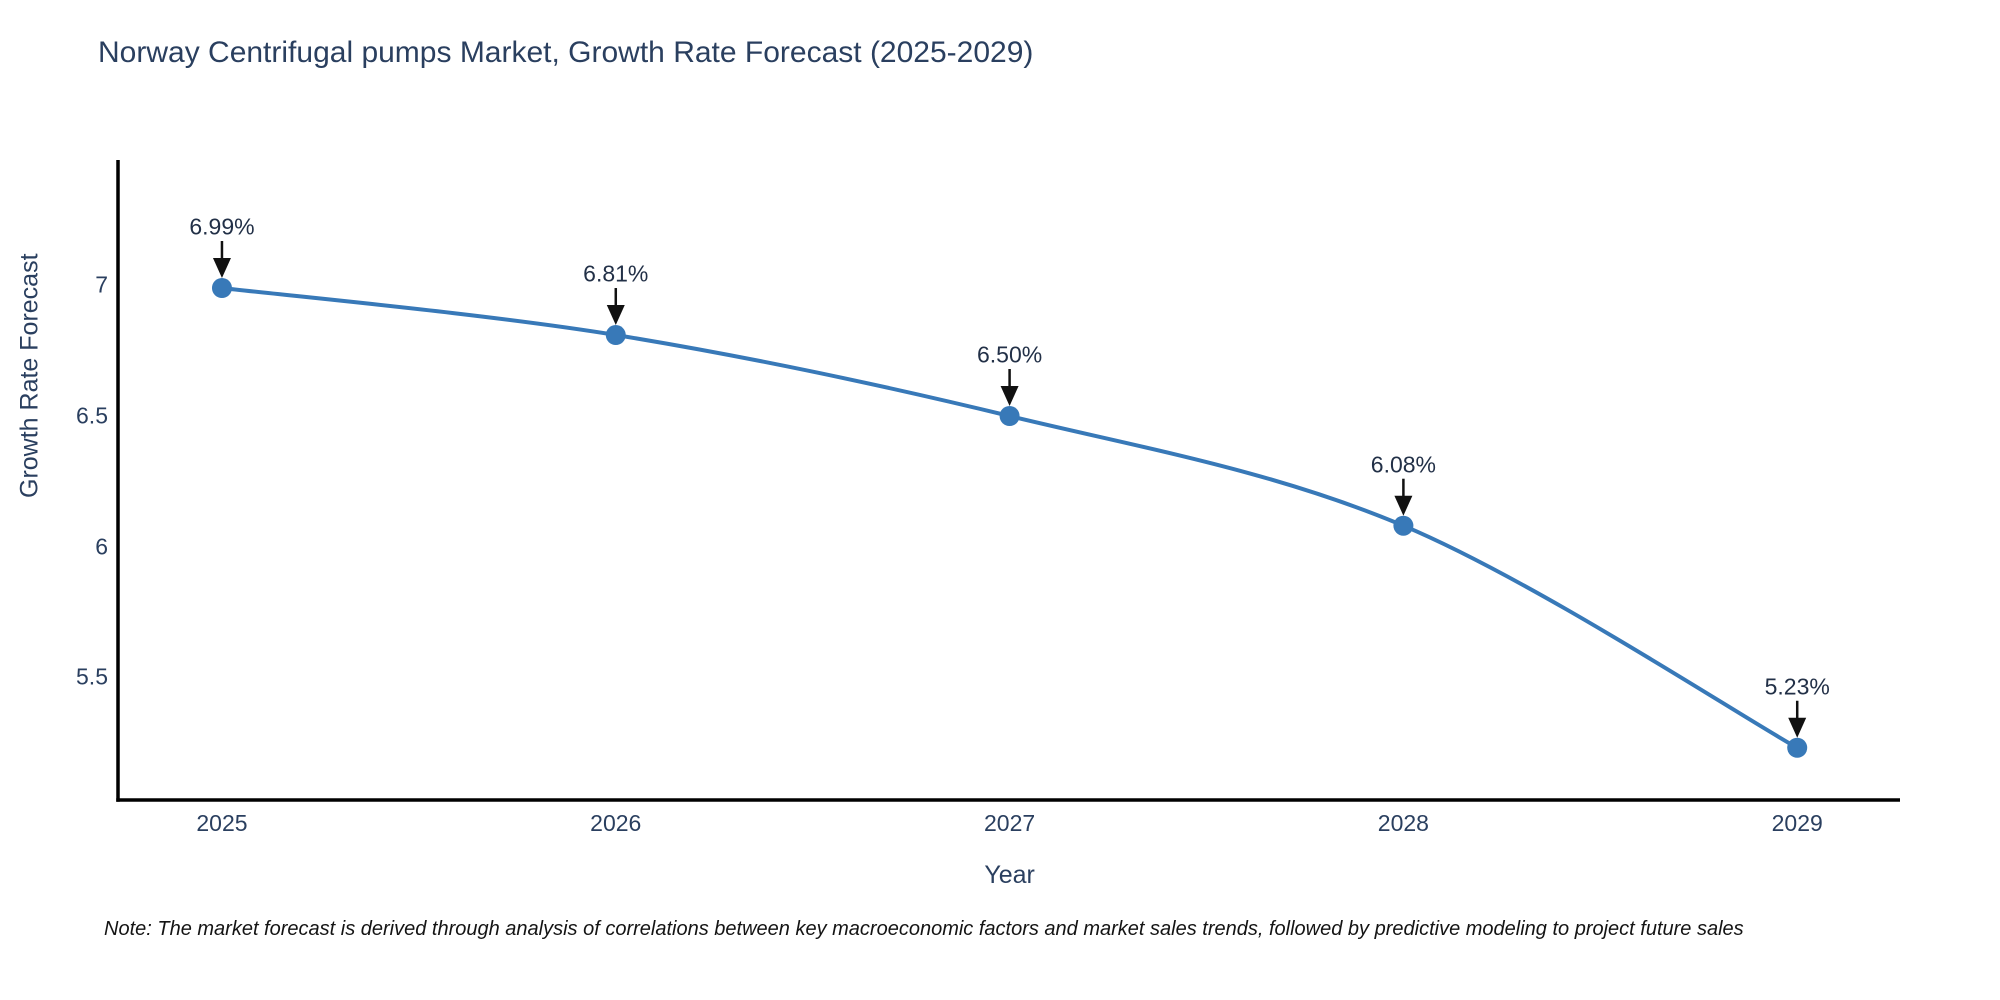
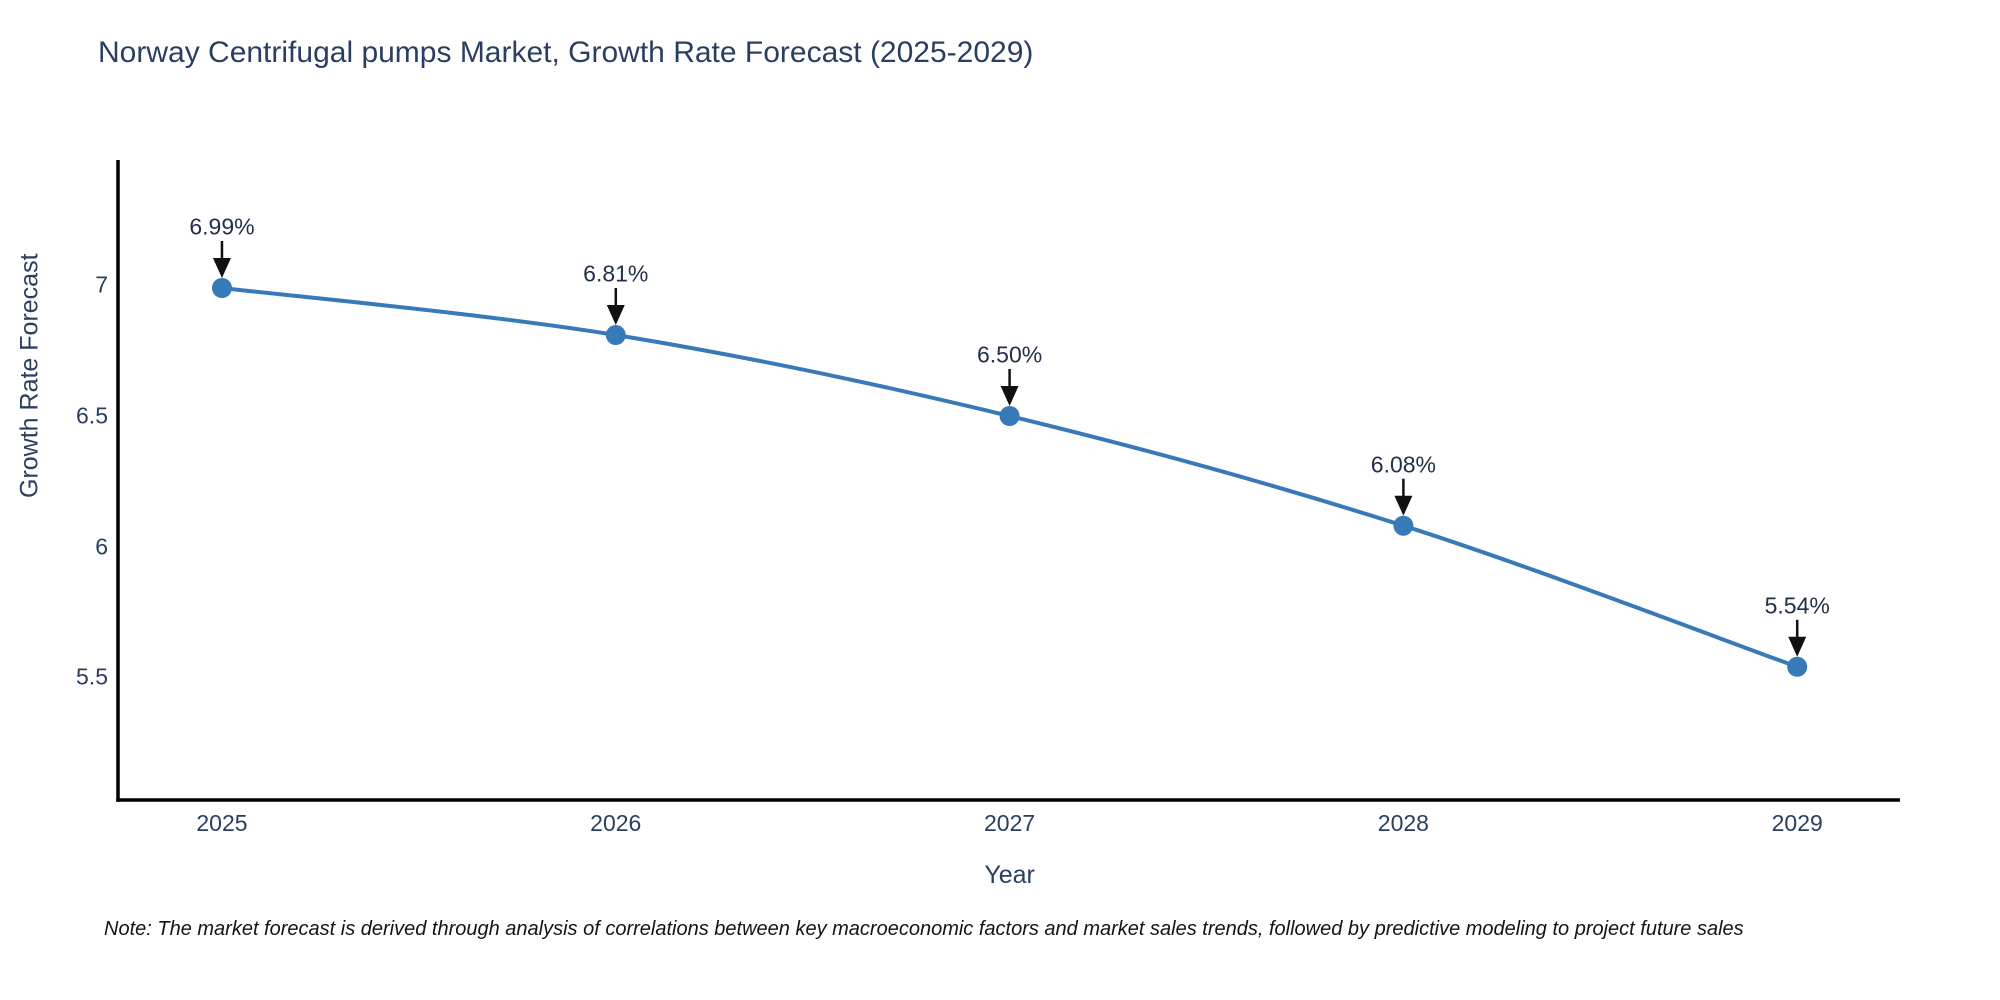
2029: 5.23% -> 5.54%
